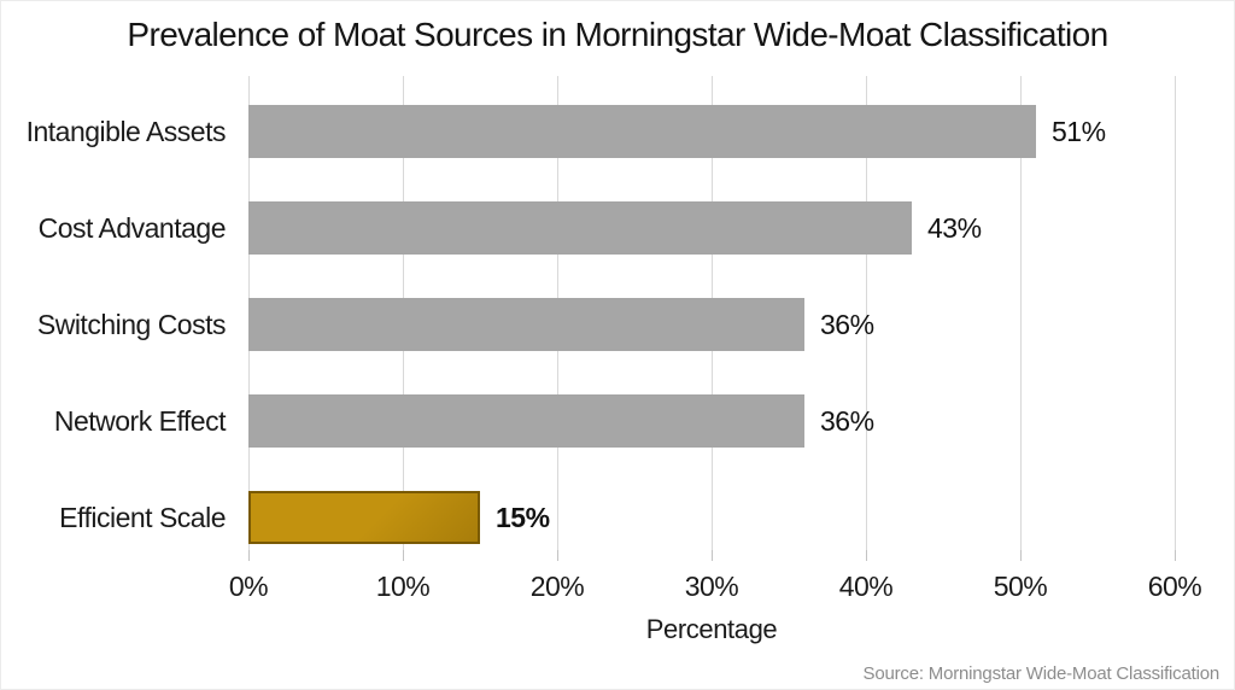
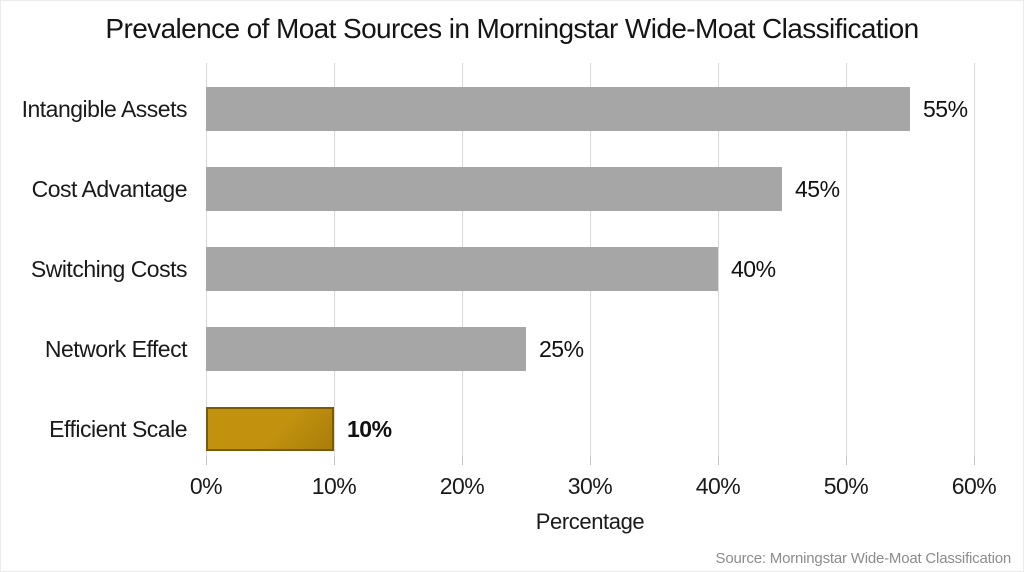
Intangible Assets: 51% -> 55%
Cost Advantage: 43% -> 45%
Switching Costs: 36% -> 40%
Network Effect: 36% -> 25%
Efficient Scale: 15% -> 10%
